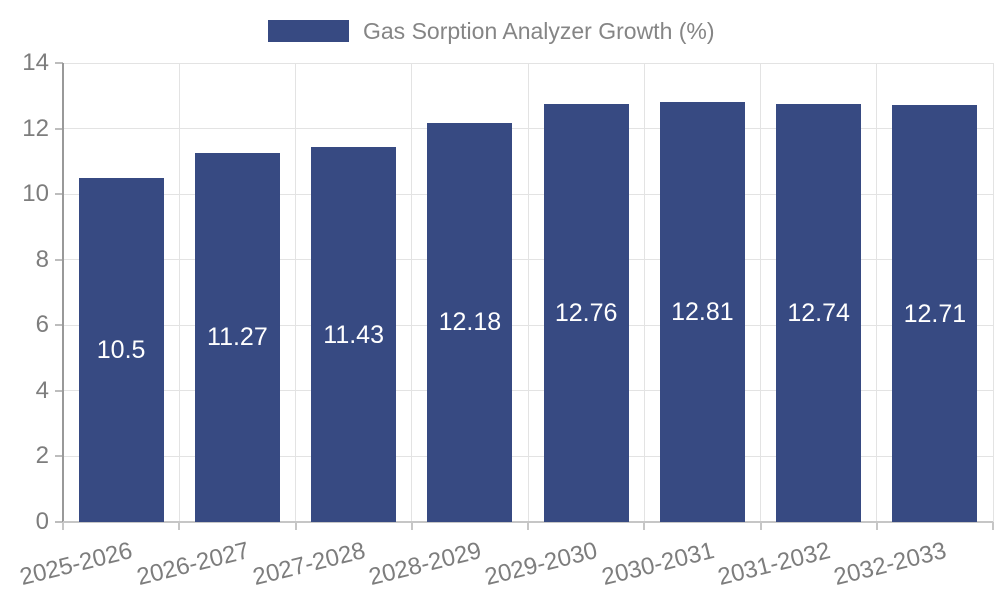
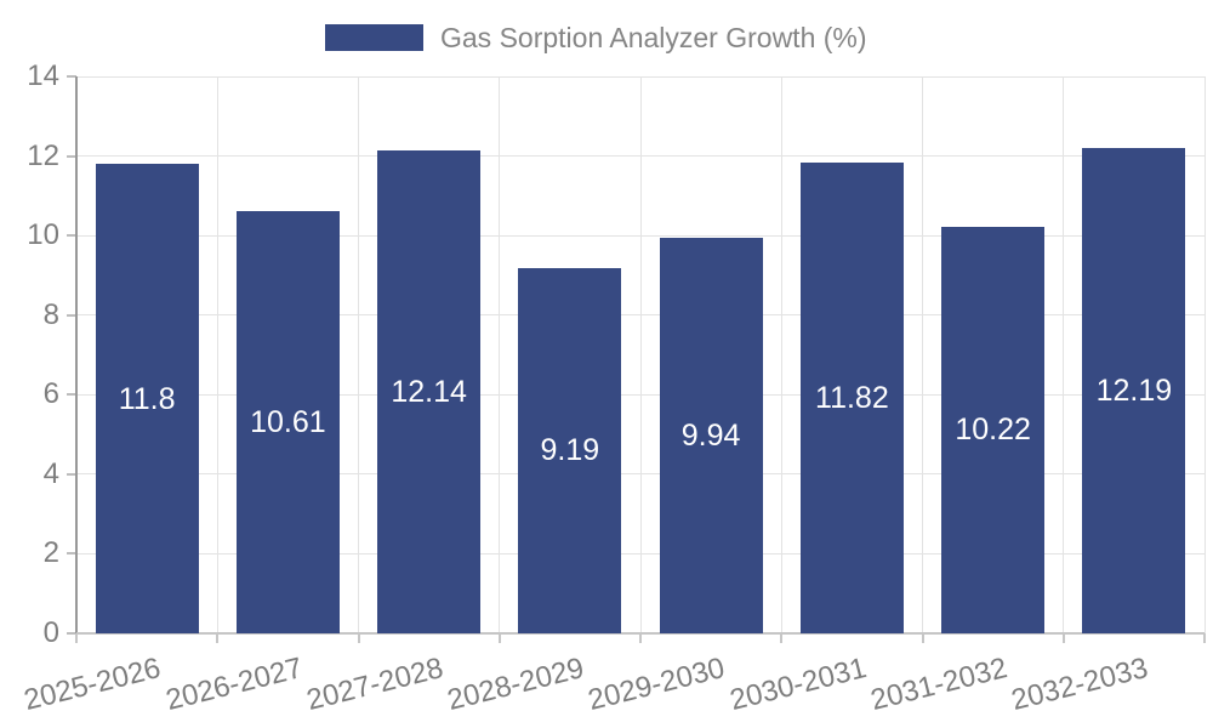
2025-2026: 10.5 -> 11.8
2026-2027: 11.27 -> 10.61
2027-2028: 11.43 -> 12.14
2028-2029: 12.18 -> 9.19
2029-2030: 12.76 -> 9.94
2030-2031: 12.81 -> 11.82
2031-2032: 12.74 -> 10.22
2032-2033: 12.71 -> 12.19
